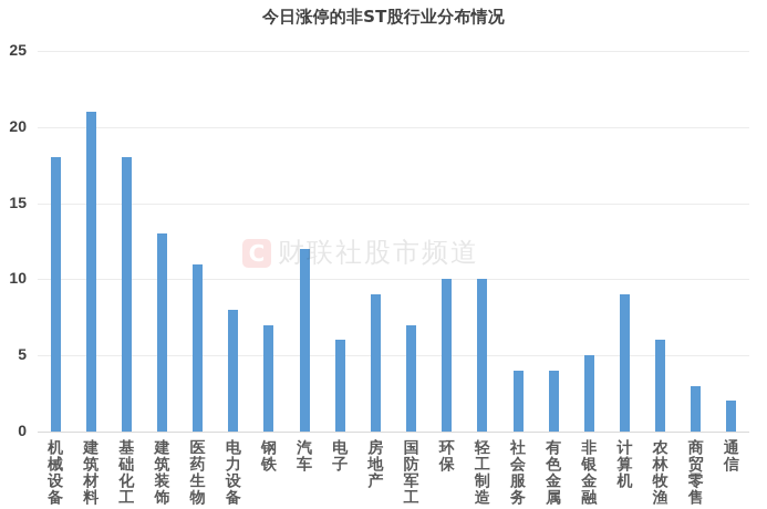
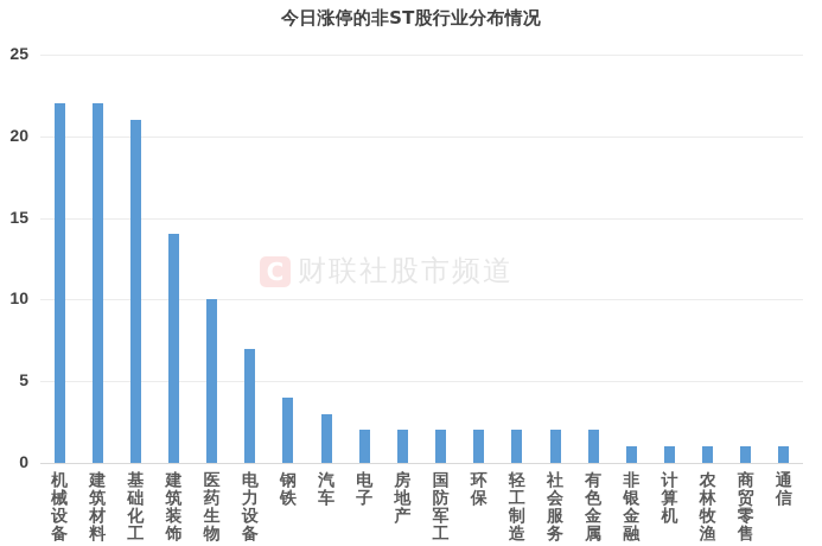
机械设备: 18 -> 22
建筑材料: 21 -> 22
基础化工: 18 -> 21
建筑装饰: 13 -> 14
医药生物: 11 -> 10
电力设备: 8 -> 7
钢铁: 7 -> 4
汽车: 12 -> 3
电子: 6 -> 2
房地产: 9 -> 2
国防军工: 7 -> 2
环保: 10 -> 2
轻工制造: 10 -> 2
社会服务: 4 -> 2
有色金属: 4 -> 2
非银金融: 5 -> 1
计算机: 9 -> 1
农林牧渔: 6 -> 1
商贸零售: 3 -> 1
通信: 2 -> 1
